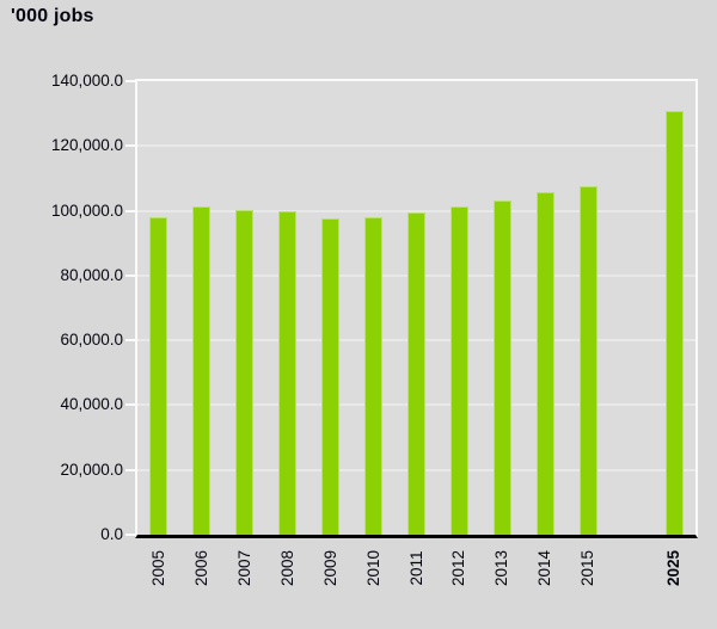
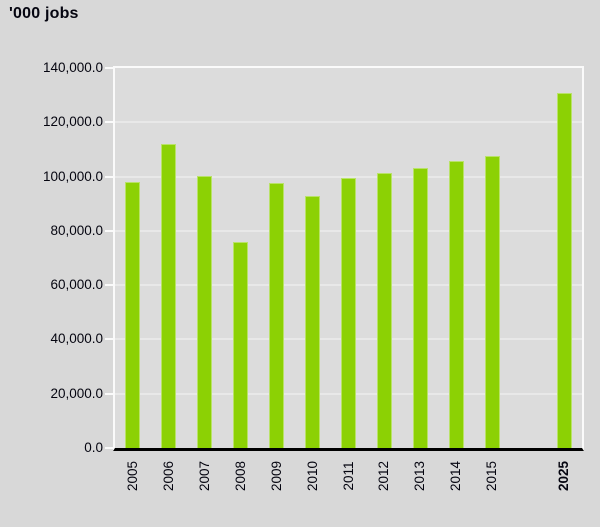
2006: 101000 -> 112000
2008: 100000 -> 76000
2010: 98000 -> 93000
